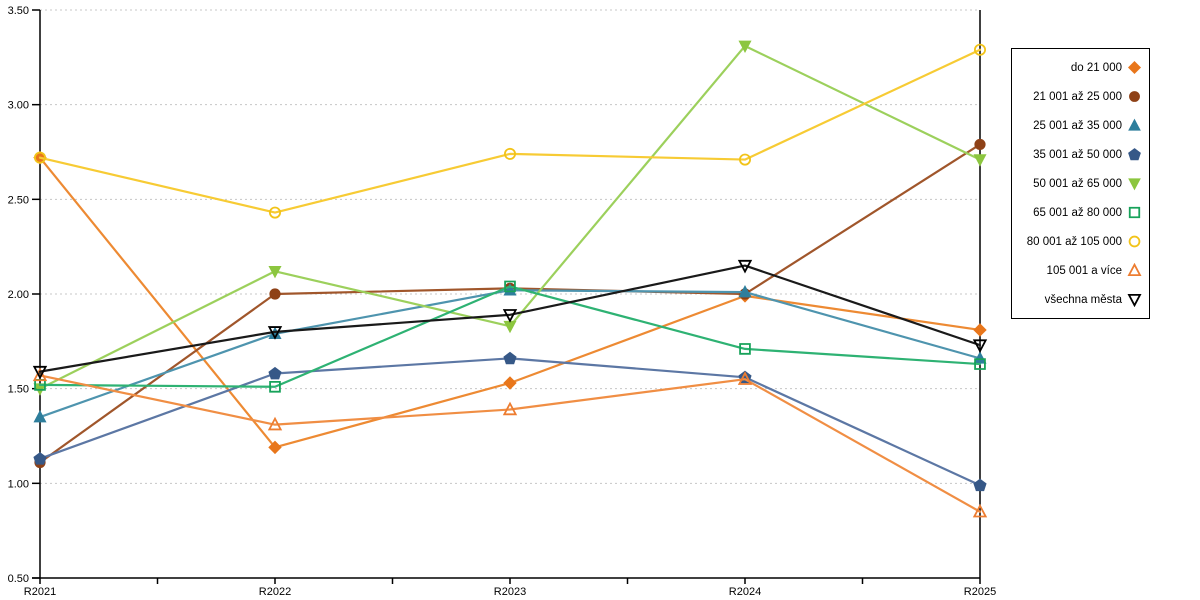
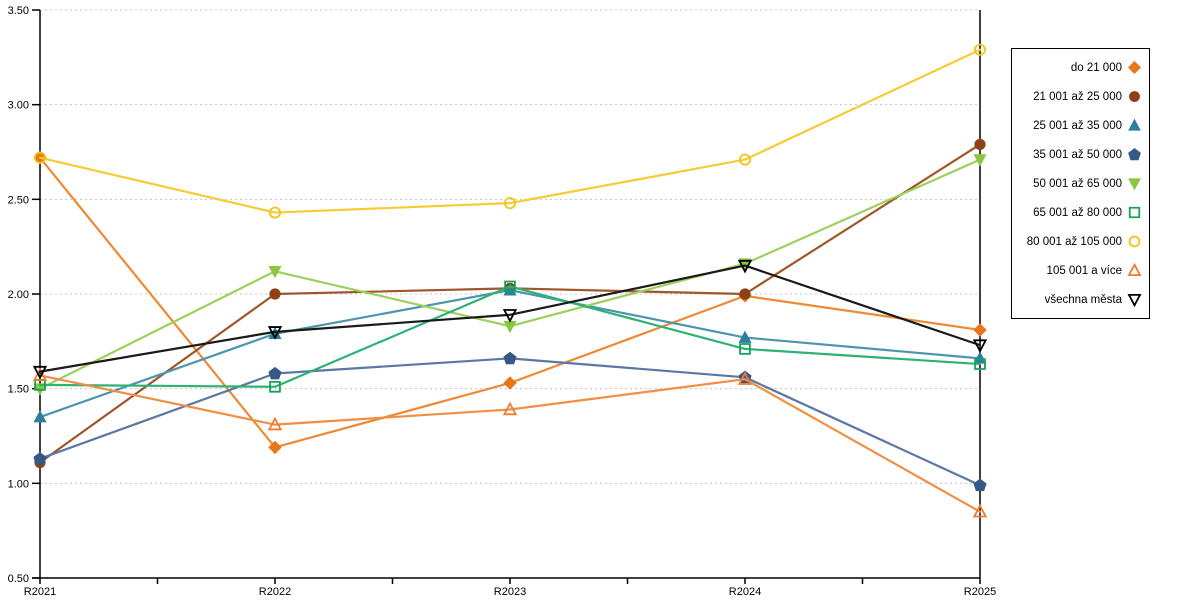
80 001 až 105 000/R2023: 2.74 -> 2.48
25 001 až 35 000/R2024: 2.01 -> 1.77
50 001 až 65 000/R2024: 3.31 -> 2.16
